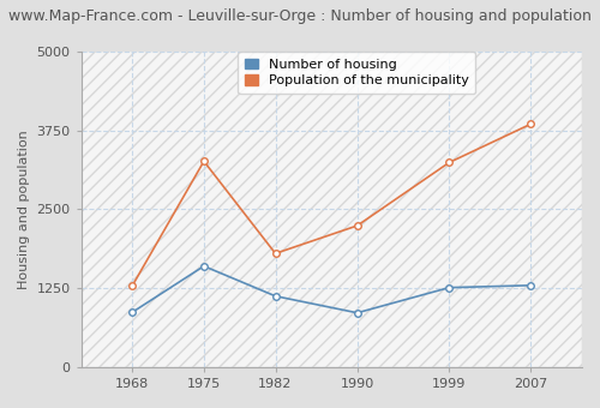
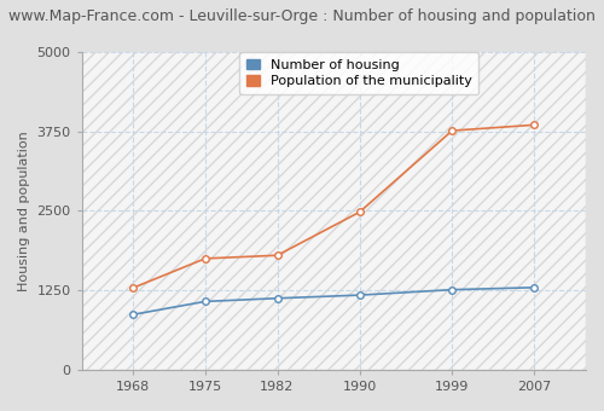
Number of housing/1975: 1600 -> 1080
Population of the municipality/1975: 3260 -> 1750
Number of housing/1990: 860 -> 1180
Population of the municipality/1990: 2240 -> 2480
Population of the municipality/1999: 3240 -> 3760
